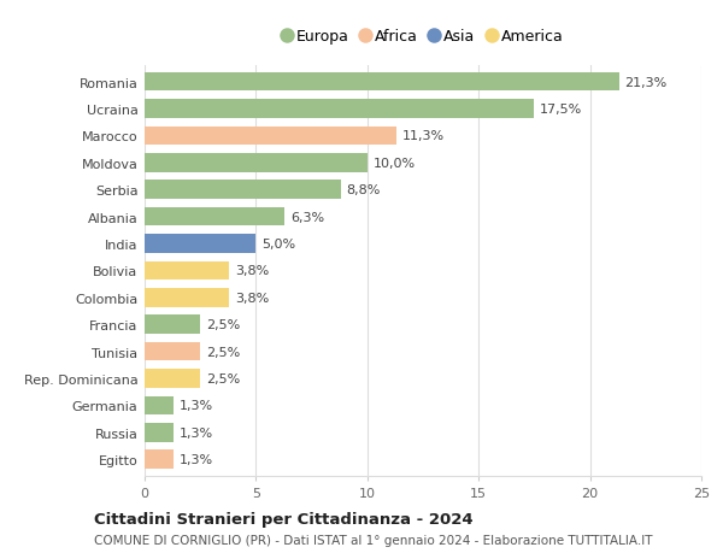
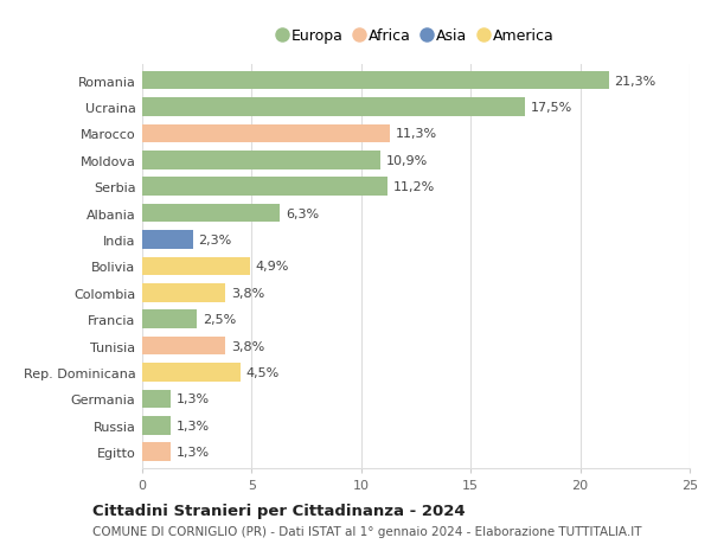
Moldova: 10,0% -> 10,9%
Serbia: 8,8% -> 11,2%
India: 5,0% -> 2,3%
Bolivia: 3,8% -> 4,9%
Tunisia: 2,5% -> 3,8%
Rep. Dominicana: 2,5% -> 4,5%
